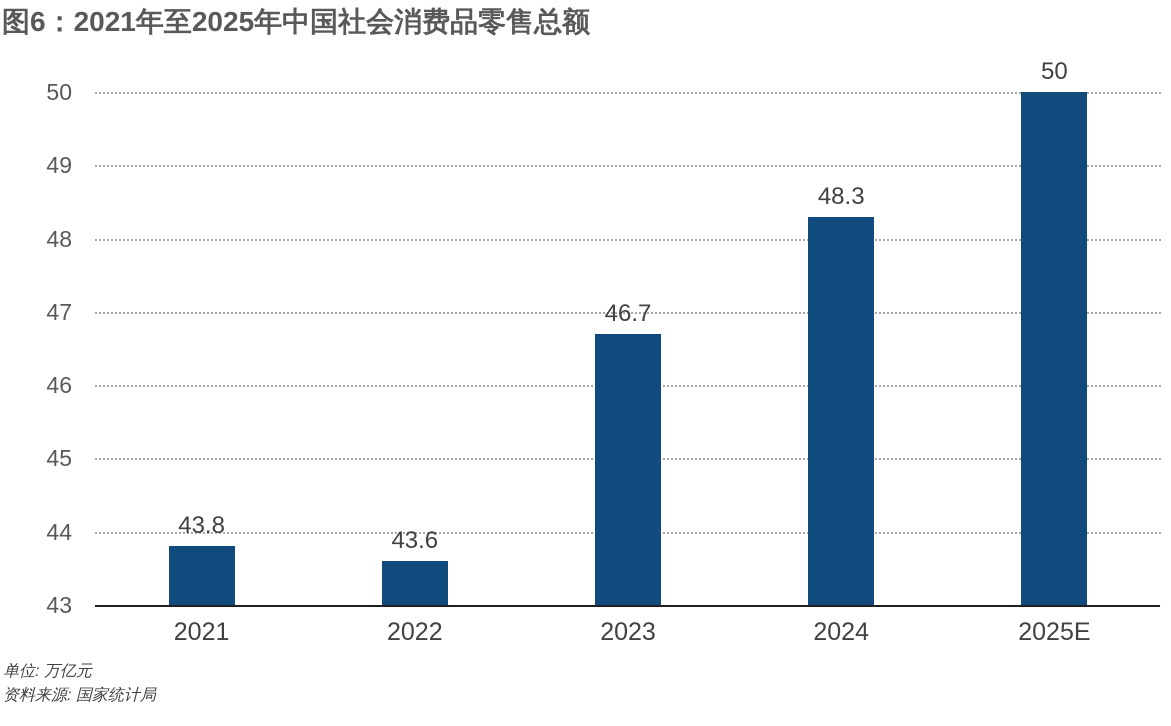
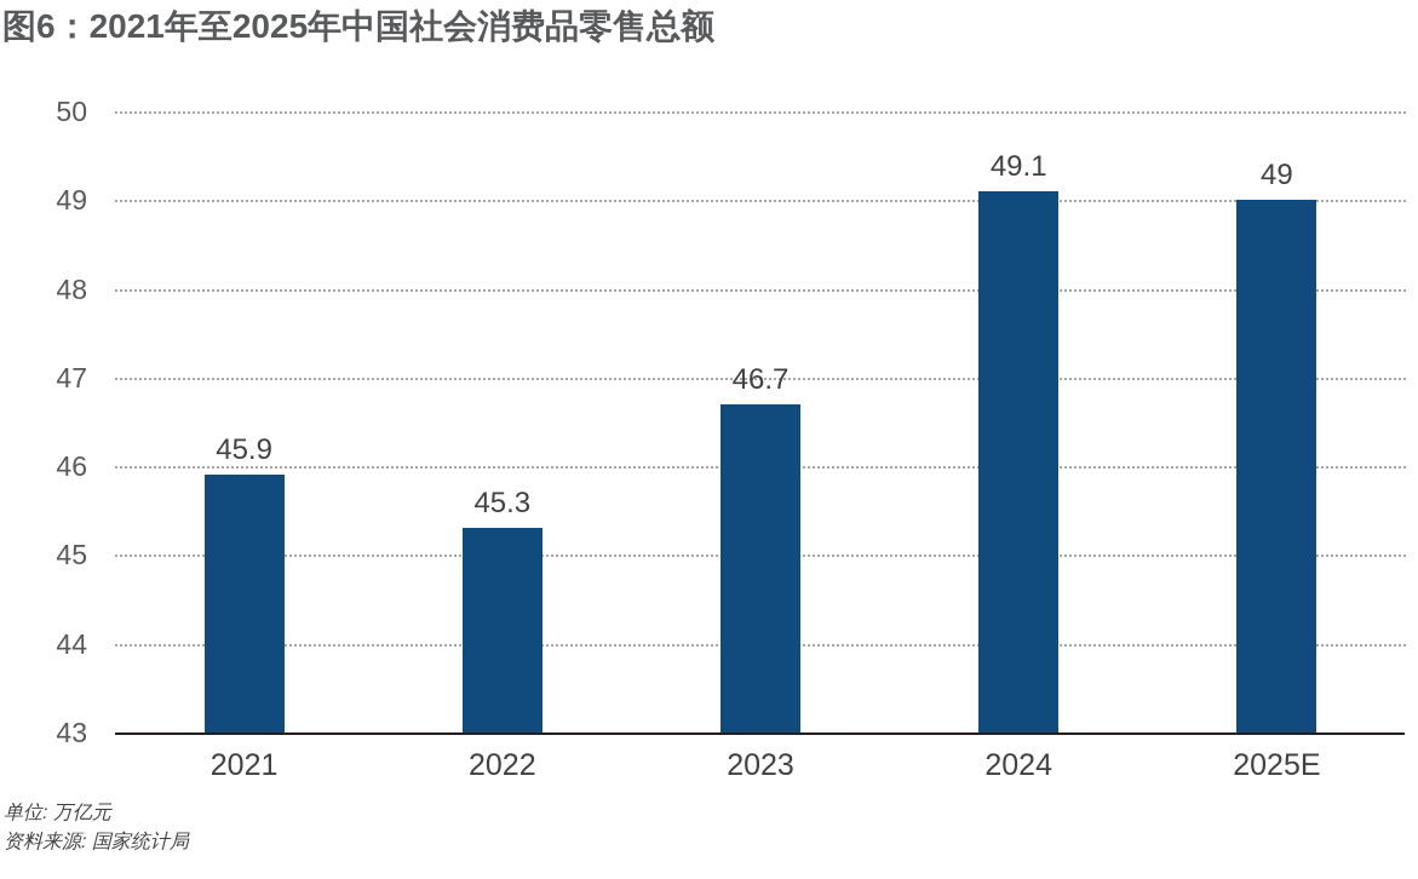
2021: 43.8 -> 45.9
2022: 43.6 -> 45.3
2024: 48.3 -> 49.1
2025E: 50 -> 49
